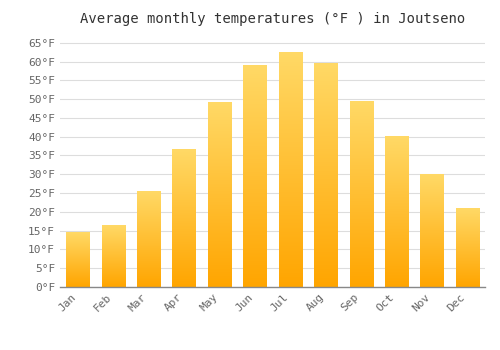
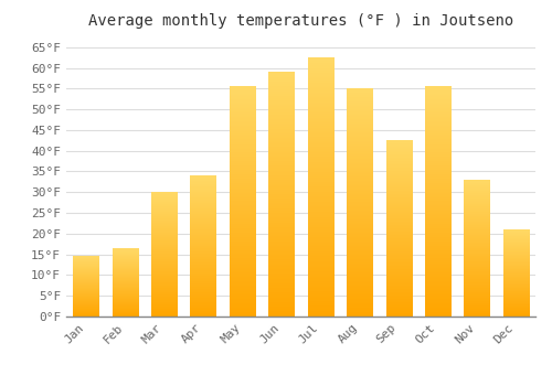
Mar: 25.5°F -> 30.0°F
Apr: 36.5°F -> 34.0°F
May: 49.0°F -> 55.5°F
Aug: 59.5°F -> 55.0°F
Sep: 49.5°F -> 42.5°F
Oct: 40.0°F -> 55.5°F
Nov: 30.0°F -> 33.0°F
